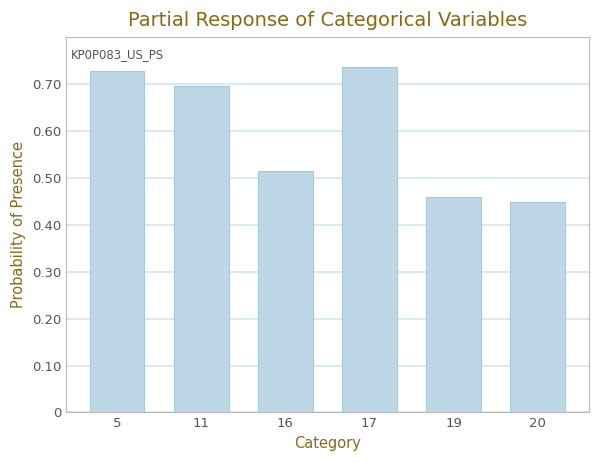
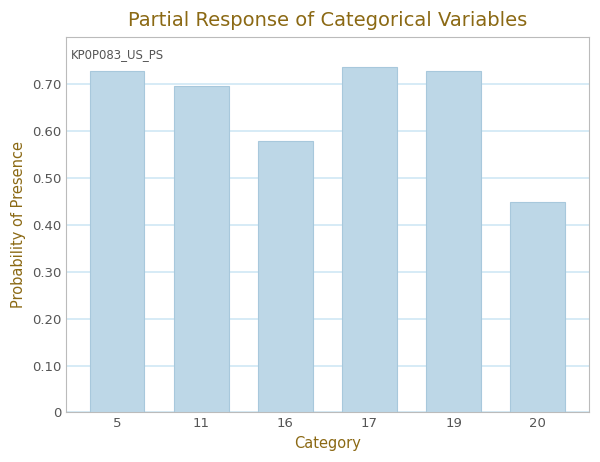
16: 0.515 -> 0.578
19: 0.460 -> 0.728
